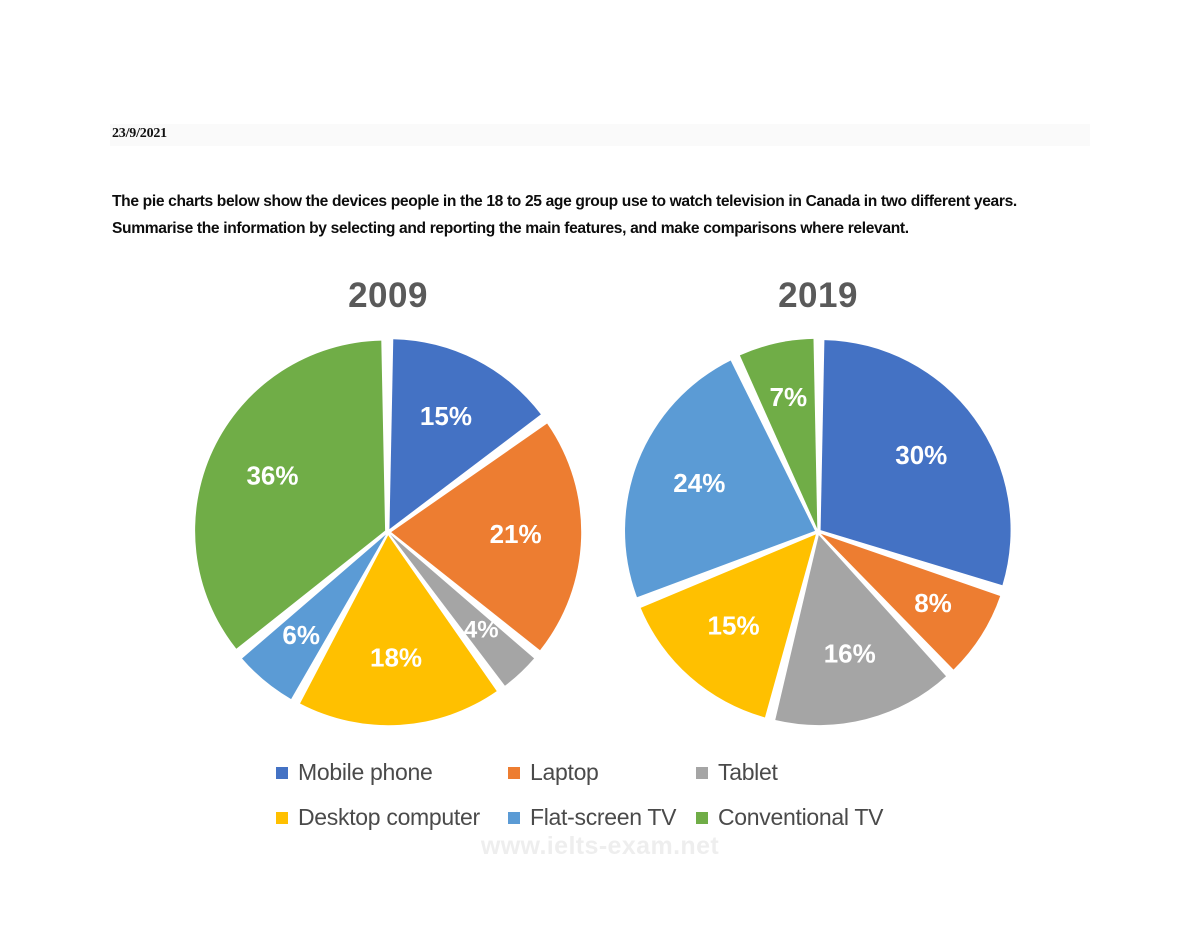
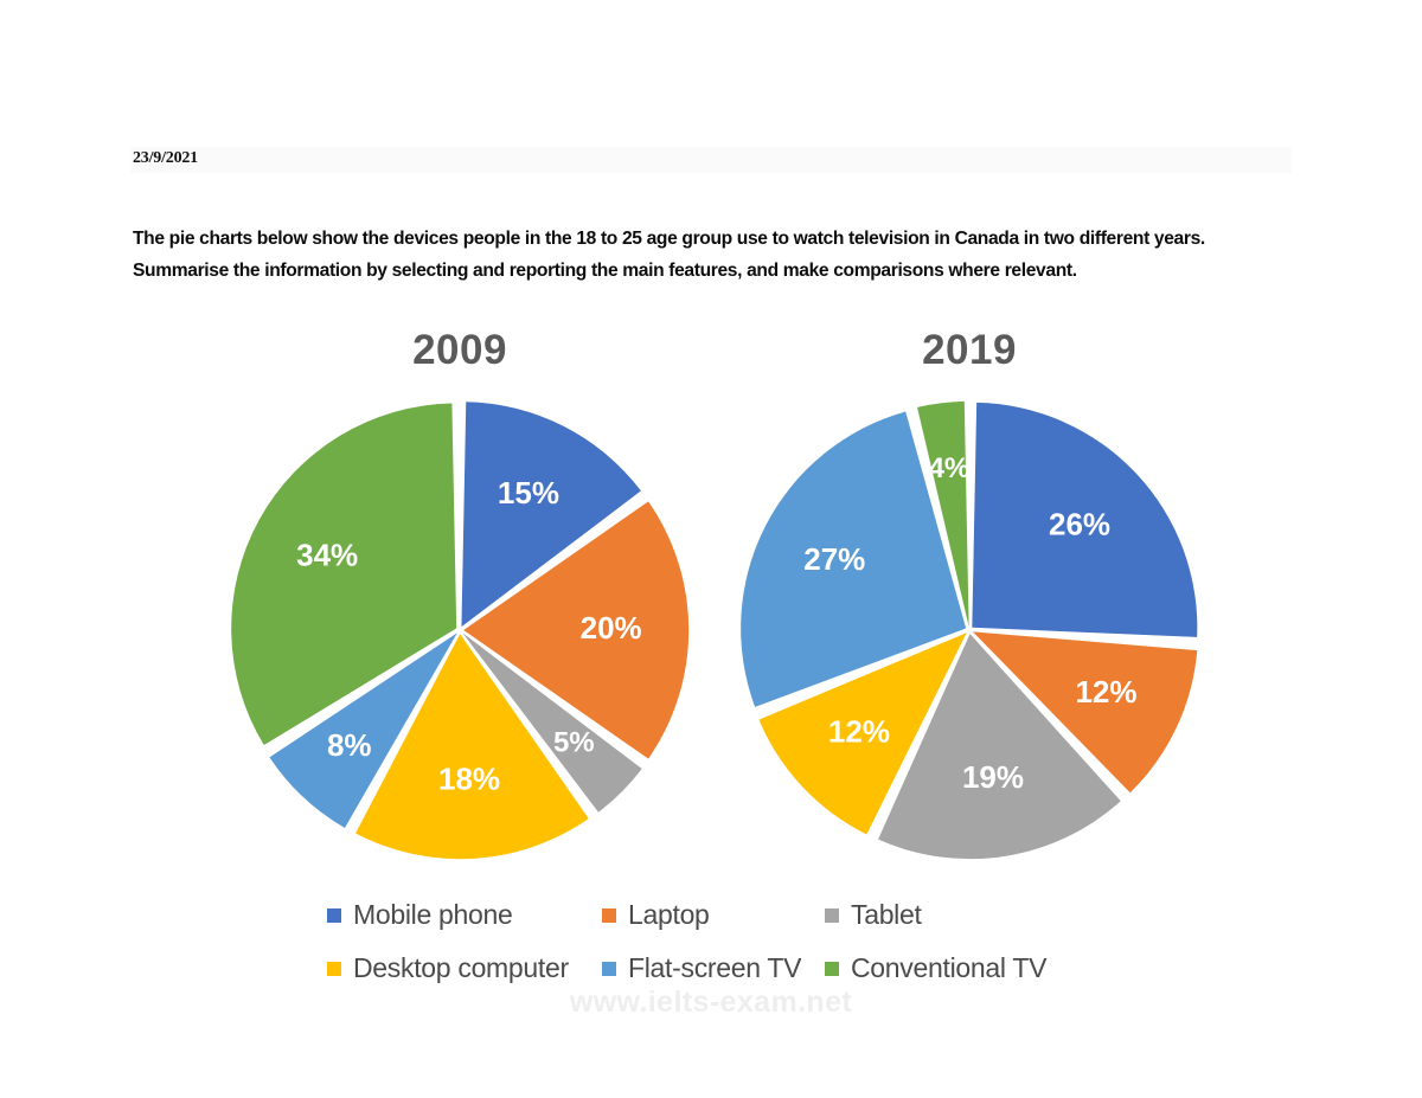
2009/Laptop: 21% -> 20%
2009/Tablet: 4% -> 5%
2009/Flat-screen TV: 6% -> 8%
2009/Conventional TV: 36% -> 34%
2019/Mobile phone: 30% -> 26%
2019/Laptop: 8% -> 12%
2019/Tablet: 16% -> 19%
2019/Desktop computer: 15% -> 12%
2019/Flat-screen TV: 24% -> 27%
2019/Conventional TV: 7% -> 4%
